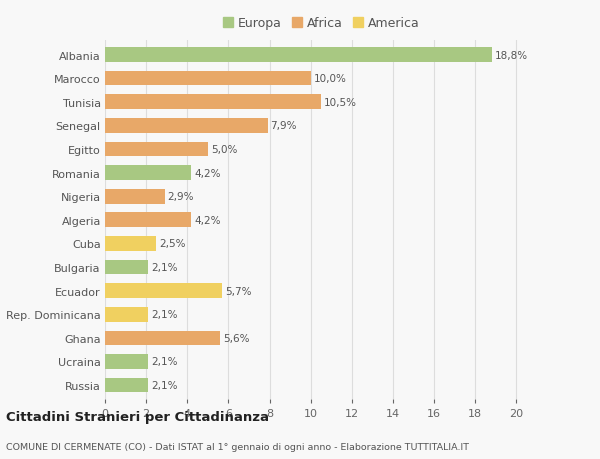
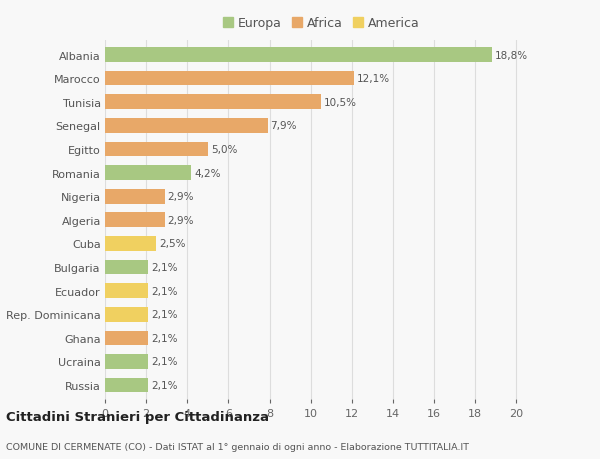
Marocco: 10,0% -> 12,1%
Algeria: 4,2% -> 2,9%
Ecuador: 5,7% -> 2,1%
Ghana: 5,6% -> 2,1%
